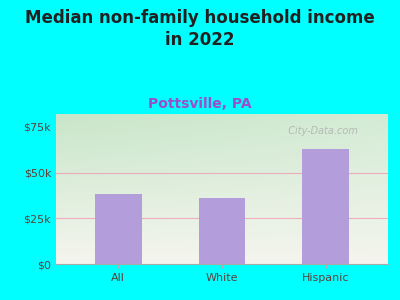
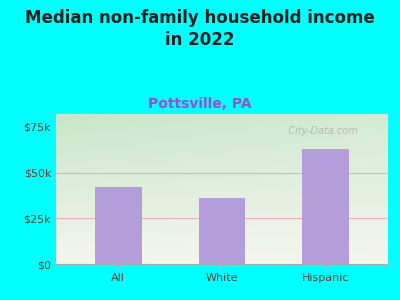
All: $38k -> $42k
